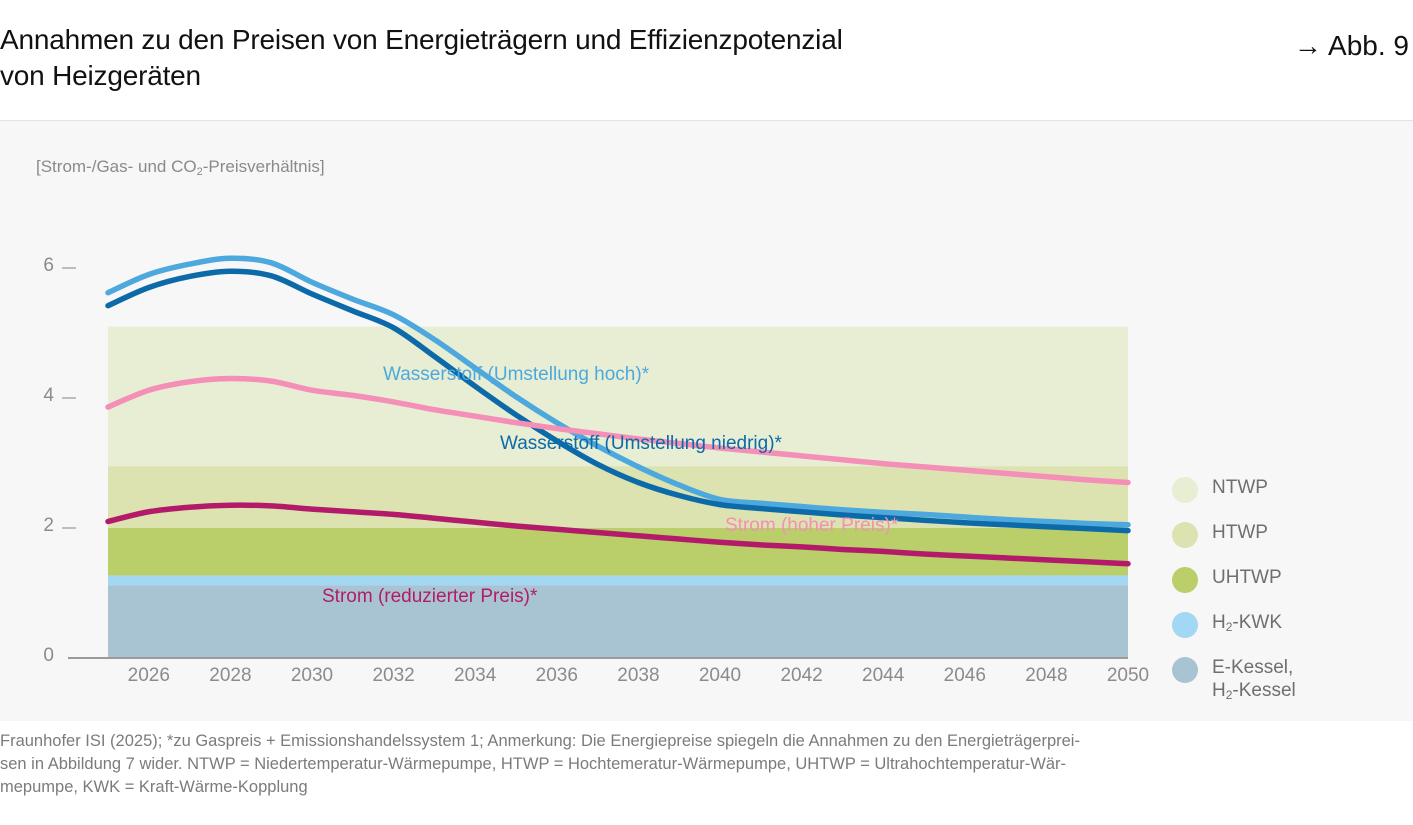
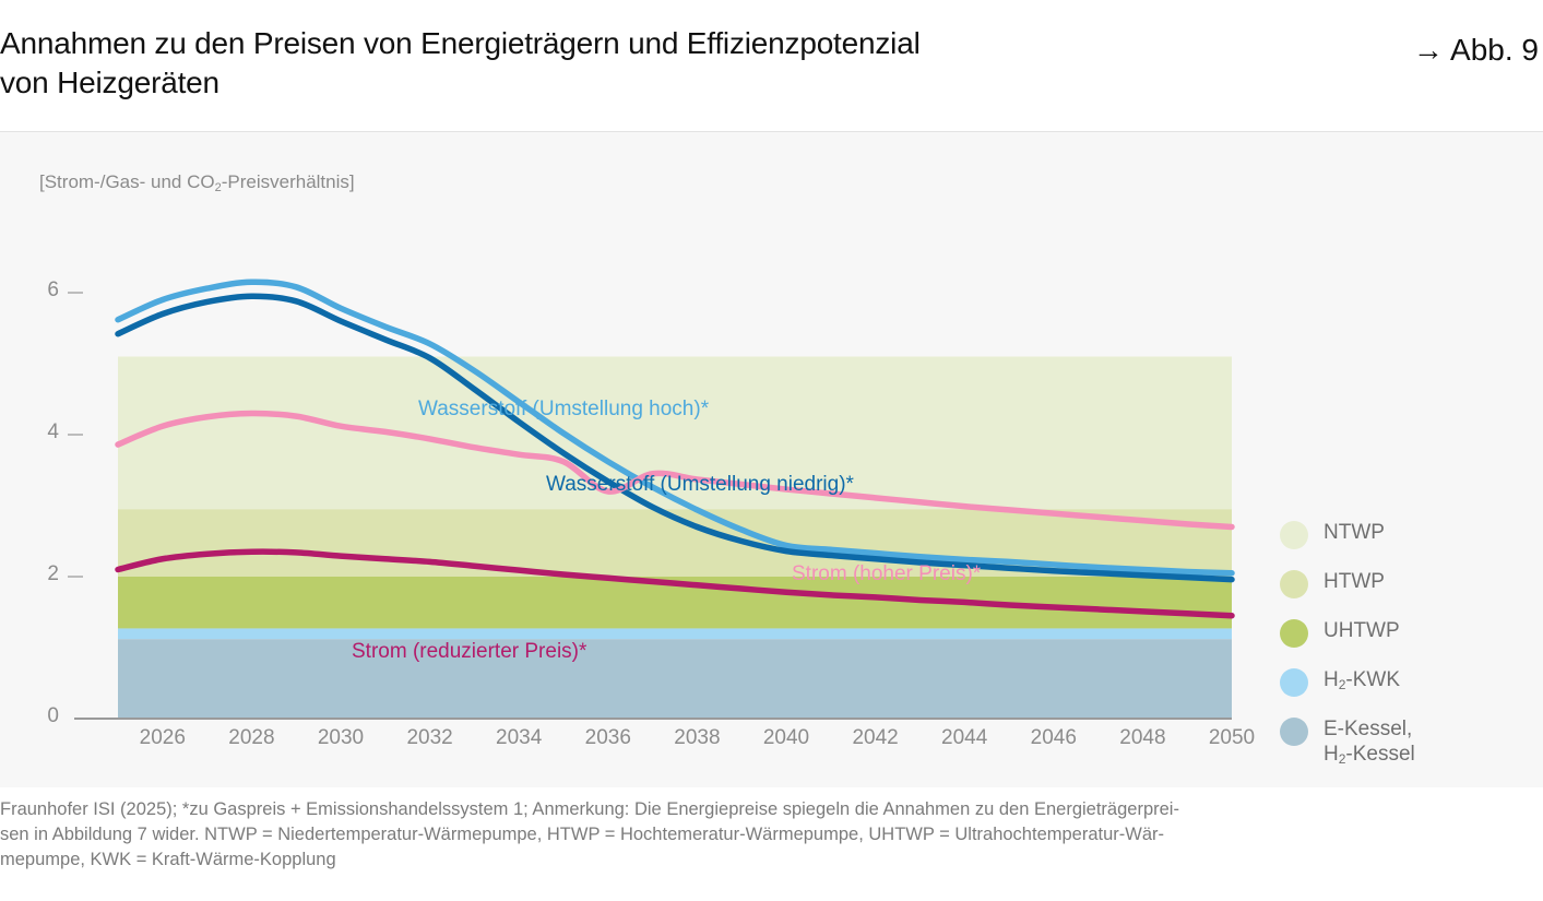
Strom (hoher Preis)*/2036: 3.5 -> 3.2
